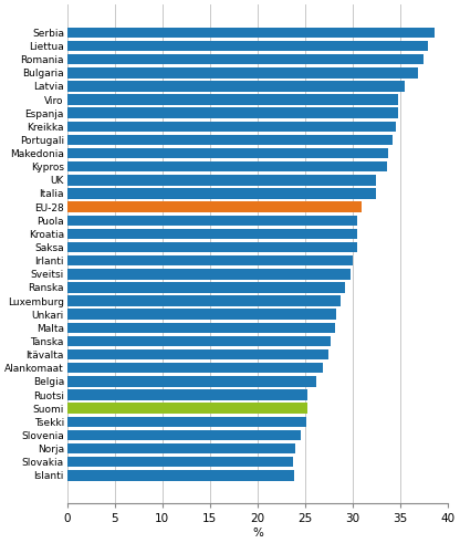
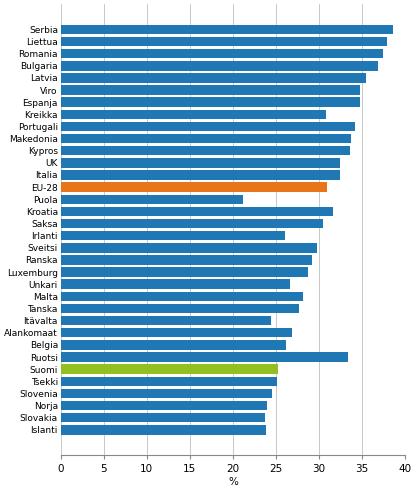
Kreikka: 34.5 -> 30.8
Puola: 30.5 -> 21.2
Kroatia: 30.4 -> 31.6
Irlanti: 30.0 -> 26.0
Unkari: 28.3 -> 26.6
Itävalta: 27.4 -> 24.4
Ruotsi: 25.2 -> 33.4
